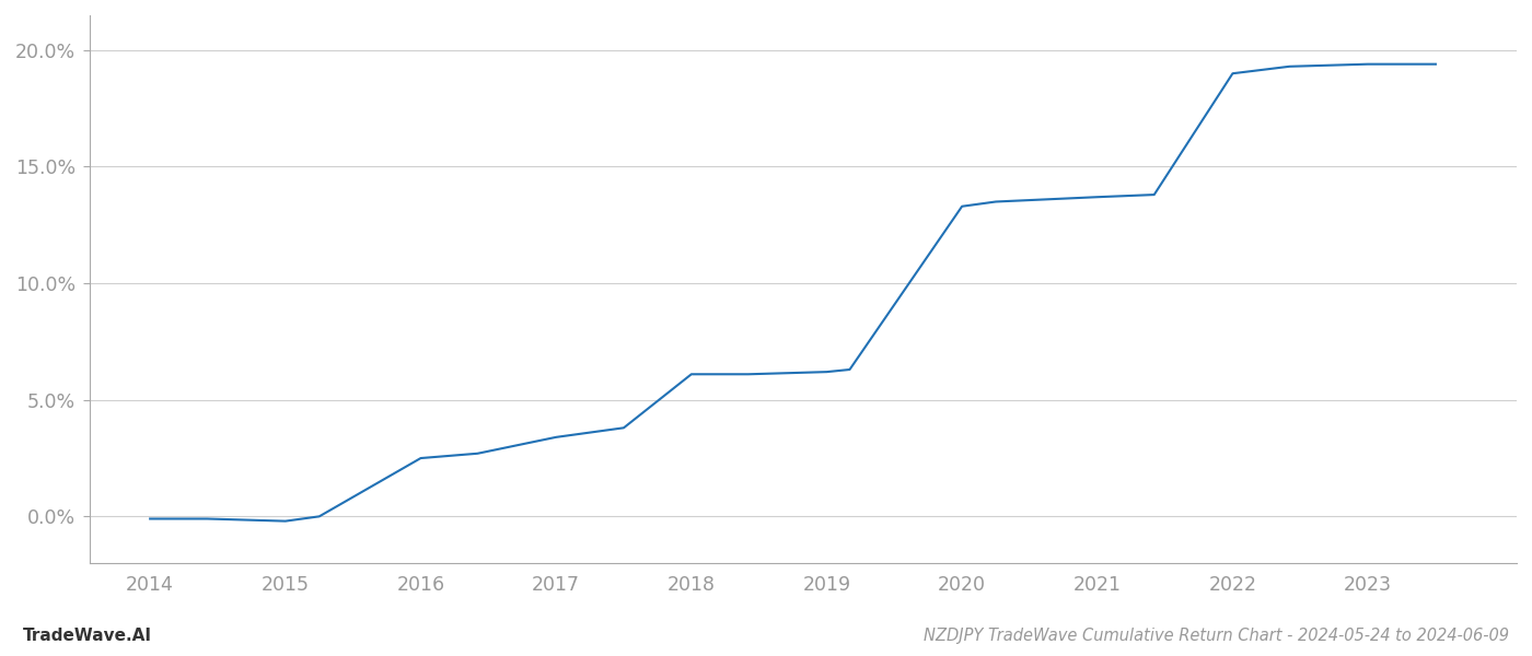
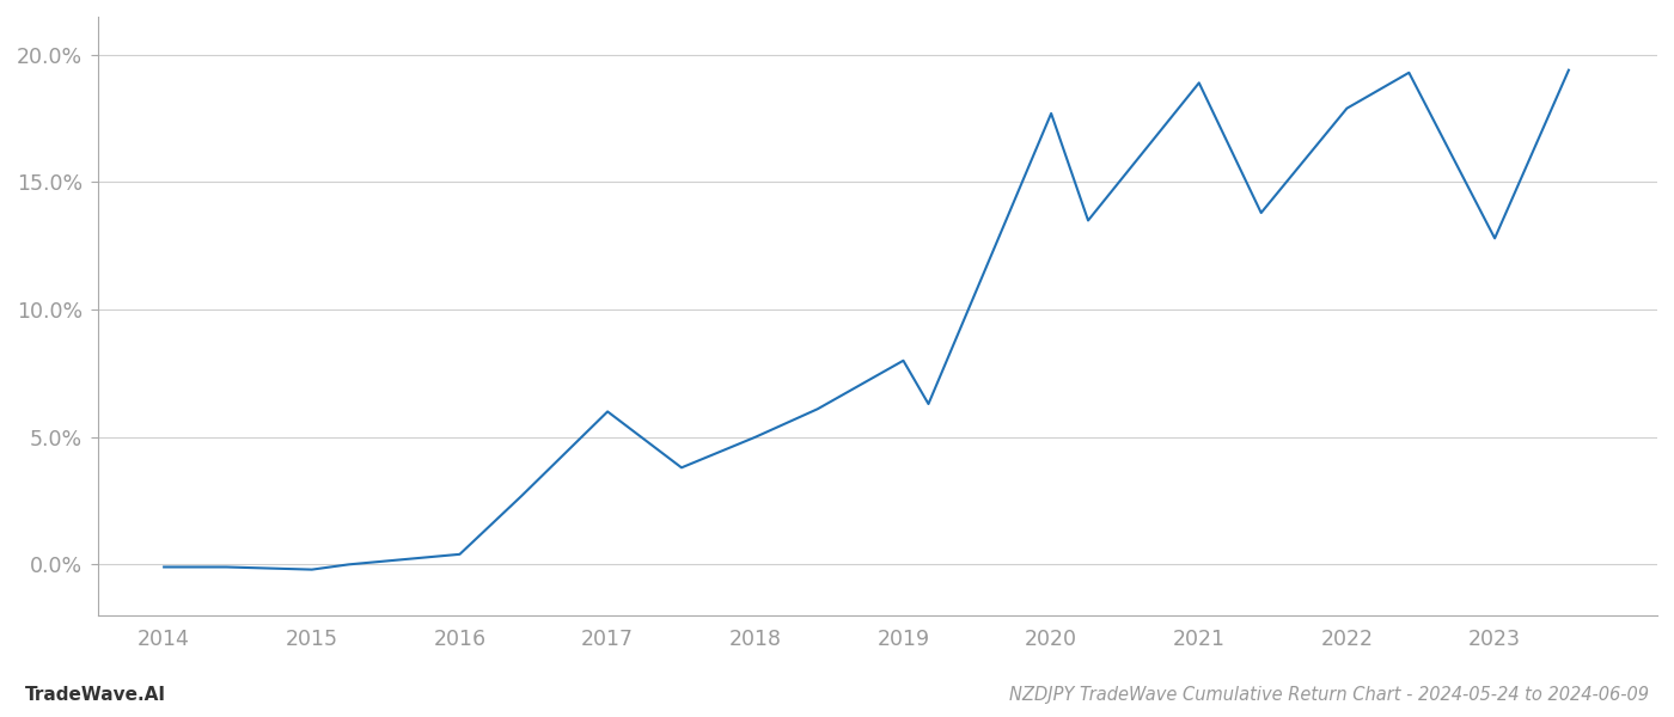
2016: 2.5% -> 0.4%
2017: 3.4% -> 6.0%
2018: 6.1% -> 5.0%
2019: 6.2% -> 8.0%
2020: 13.3% -> 17.7%
2021: 13.7% -> 18.9%
2022: 19.0% -> 17.9%
2023: 19.4% -> 12.8%
